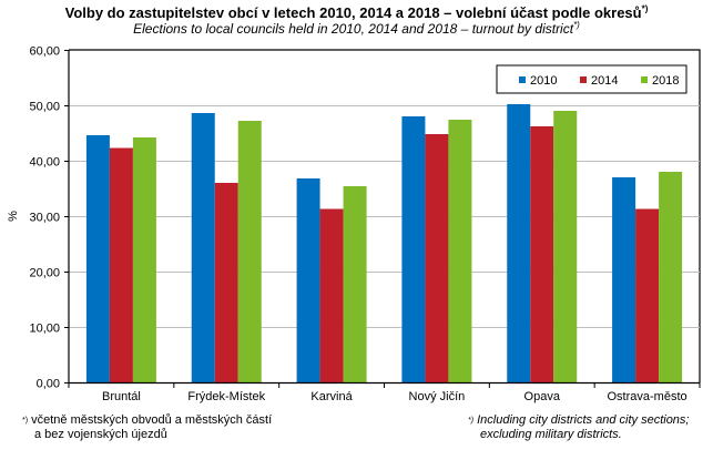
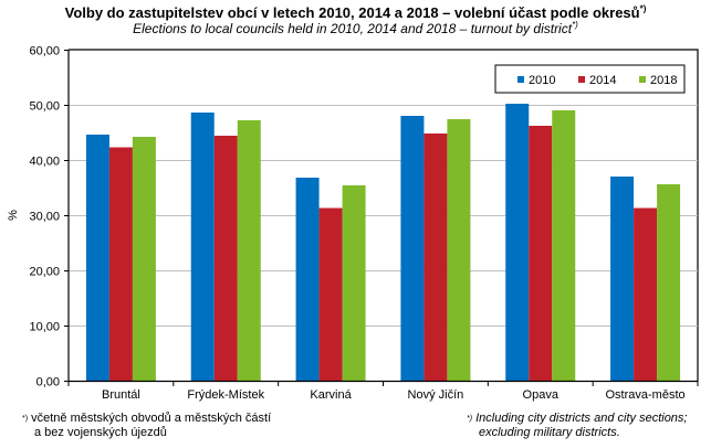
2014/Frýdek-Místek: 36 -> 44
2018/Ostrava-město: 38 -> 36
